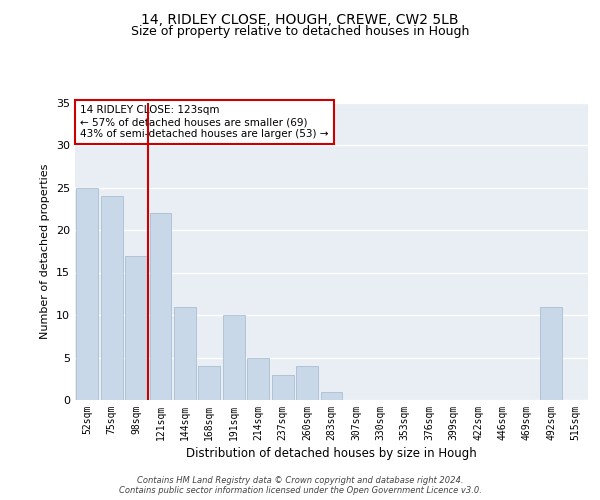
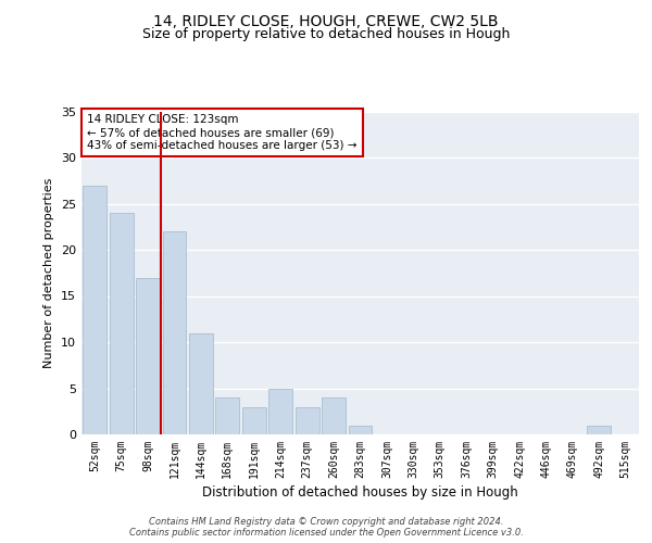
52sqm: 25 -> 27
191sqm: 10 -> 3
492sqm: 11 -> 1
